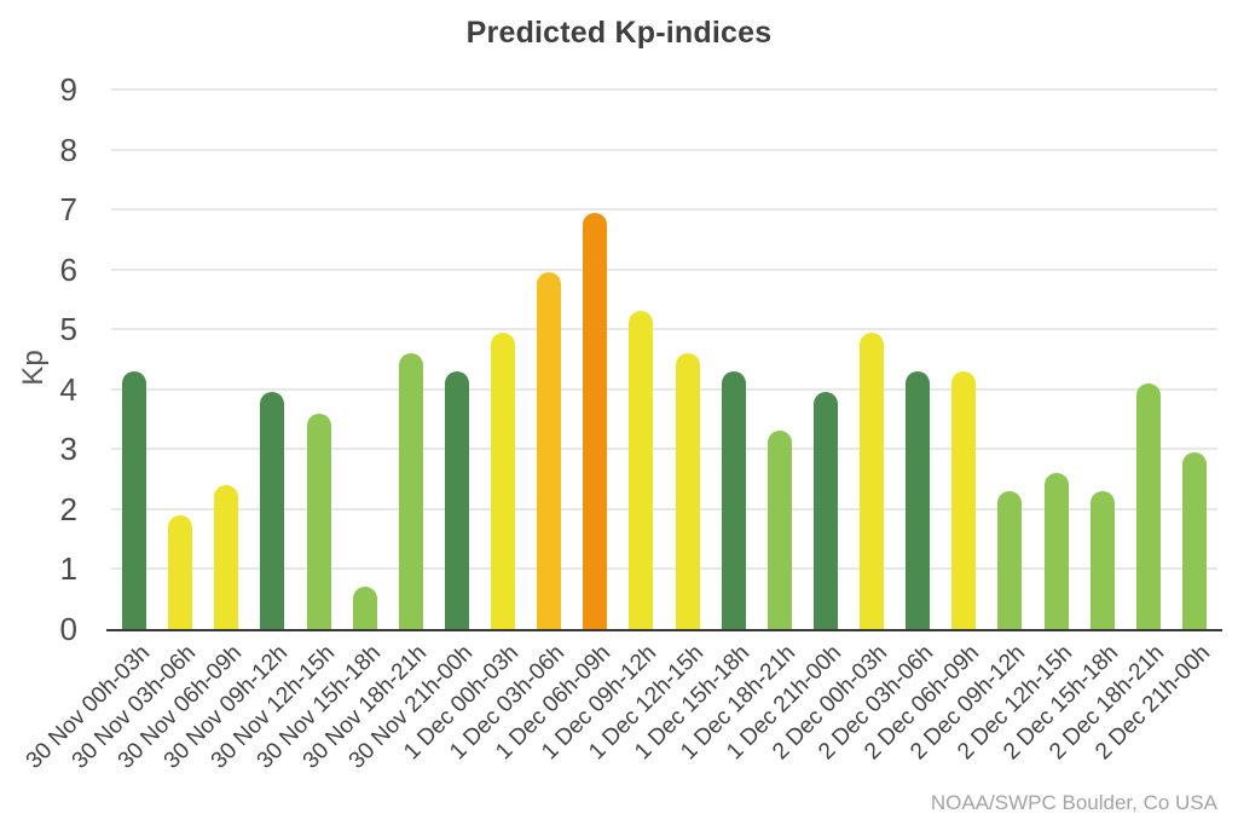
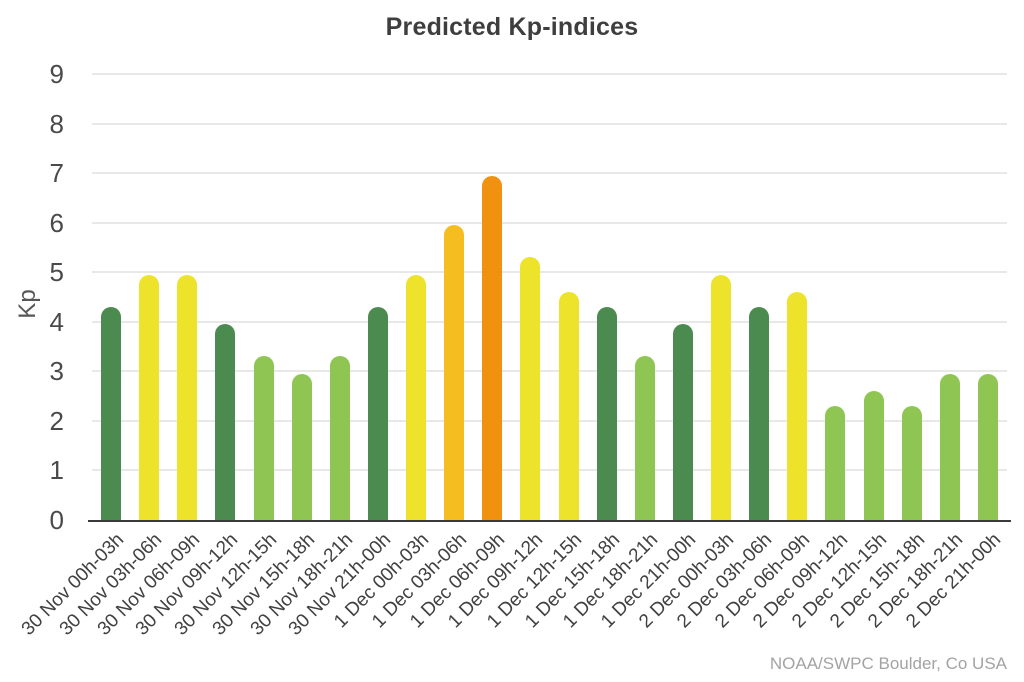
30 Nov 03h-06h: 1.9 -> 5.0
30 Nov 06h-09h: 2.4 -> 5.0
30 Nov 12h-15h: 3.6 -> 3.3
30 Nov 15h-18h: 0.7 -> 3.0
30 Nov 18h-21h: 4.6 -> 3.3
2 Dec 06h-09h: 4.3 -> 4.6
2 Dec 18h-21h: 4.1 -> 3.0
